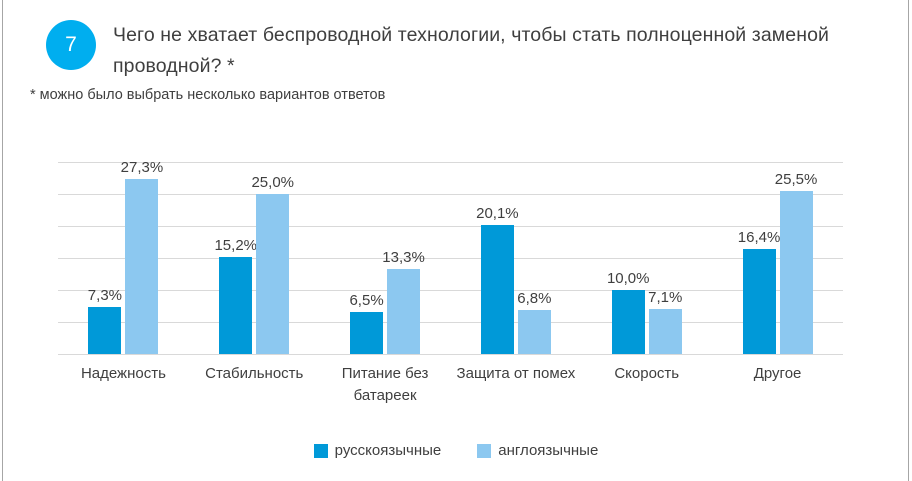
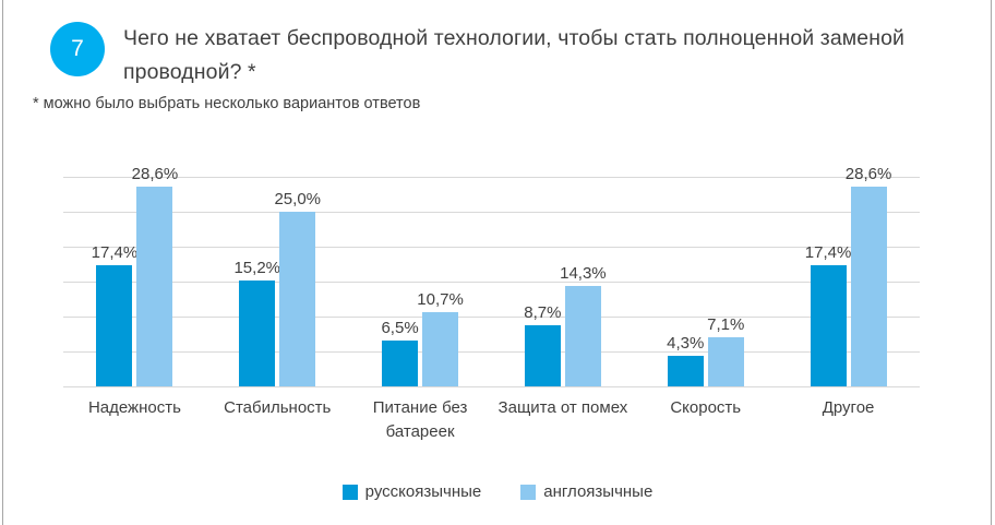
русскоязычные/Надежность: 7,3% -> 17,4%
англоязычные/Надежность: 27,3% -> 28,6%
англоязычные/Питание без батареек: 13,3% -> 10,7%
русскоязычные/Защита от помех: 20,1% -> 8,7%
англоязычные/Защита от помех: 6,8% -> 14,3%
русскоязычные/Скорость: 10,0% -> 4,3%
русскоязычные/Другое: 16,4% -> 17,4%
англоязычные/Другое: 25,5% -> 28,6%
